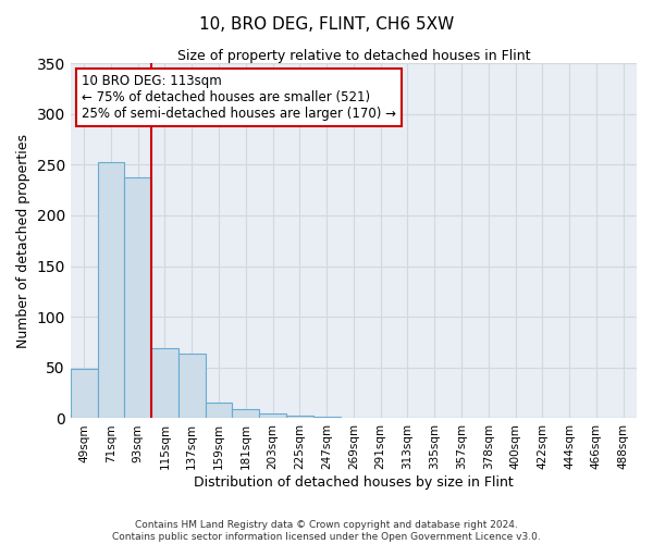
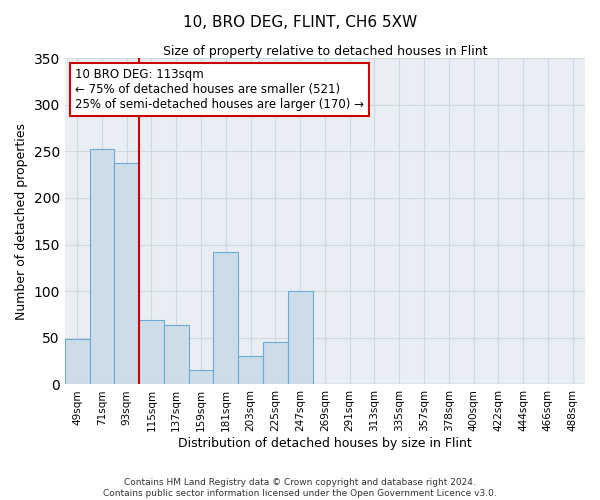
181sqm: 9 -> 142
203sqm: 5 -> 30
225sqm: 3 -> 46
247sqm: 2 -> 100
